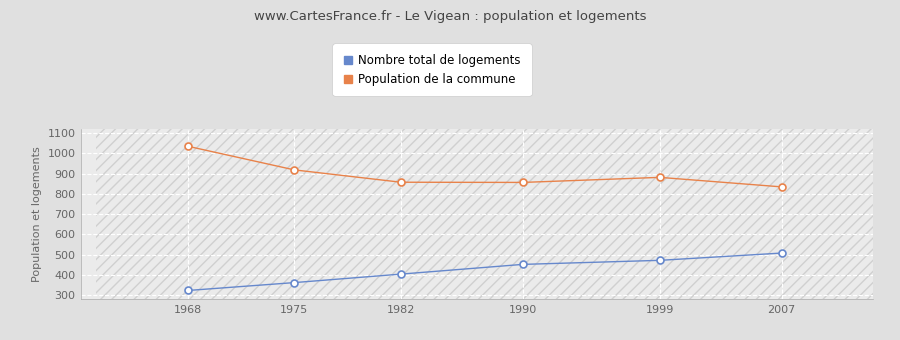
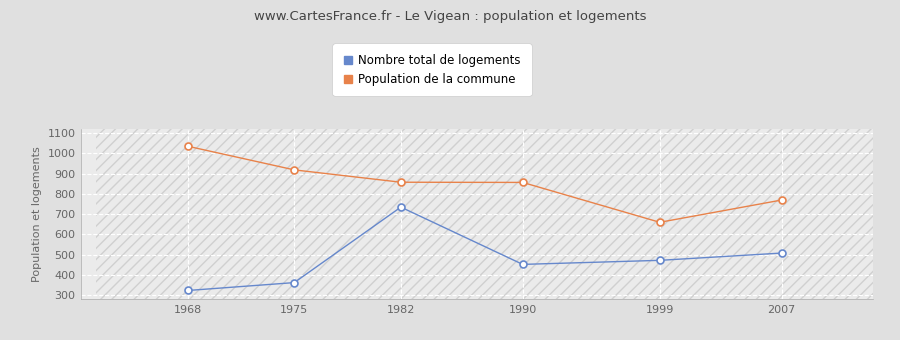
Nombre total de logements/1982: 404 -> 735
Population de la commune/1999: 882 -> 660
Population de la commune/2007: 835 -> 770
